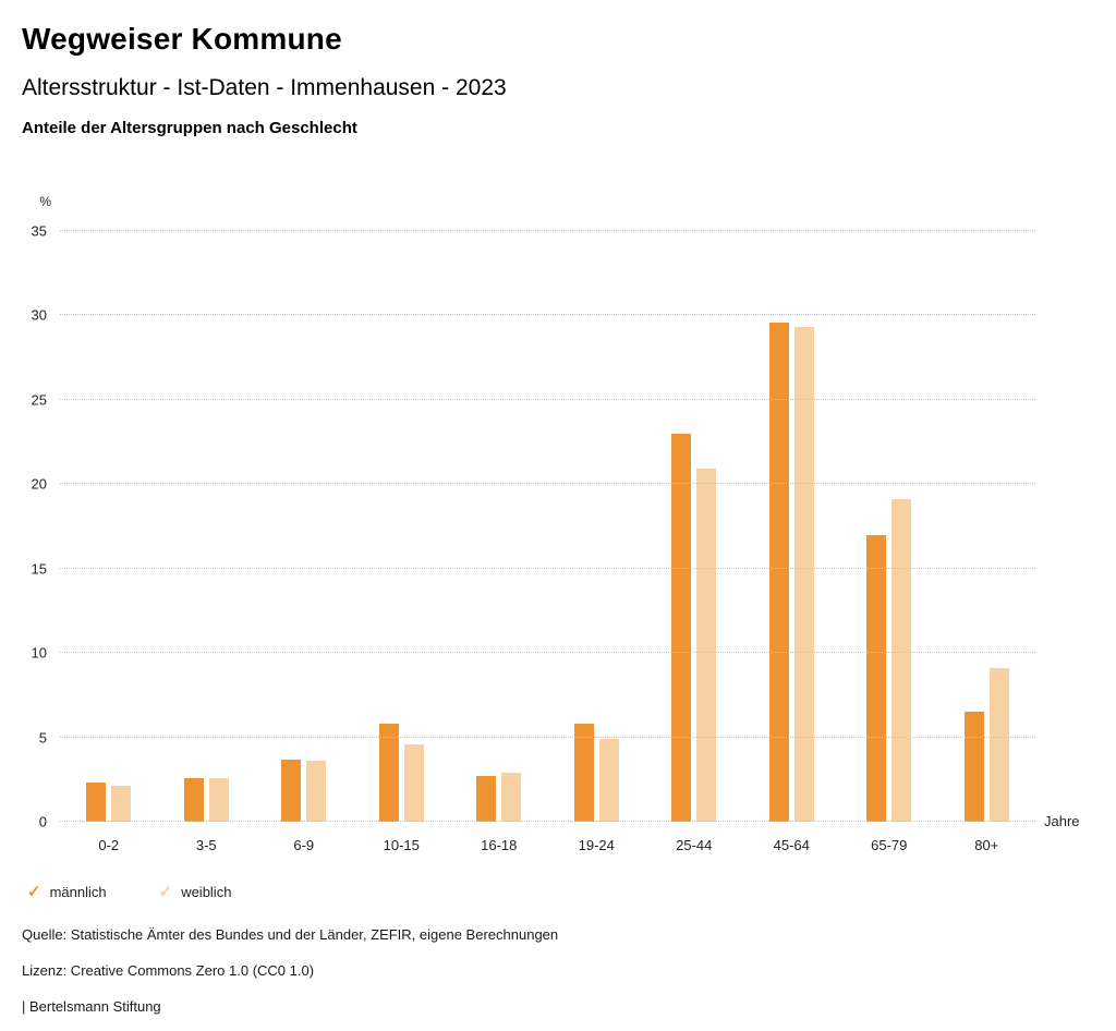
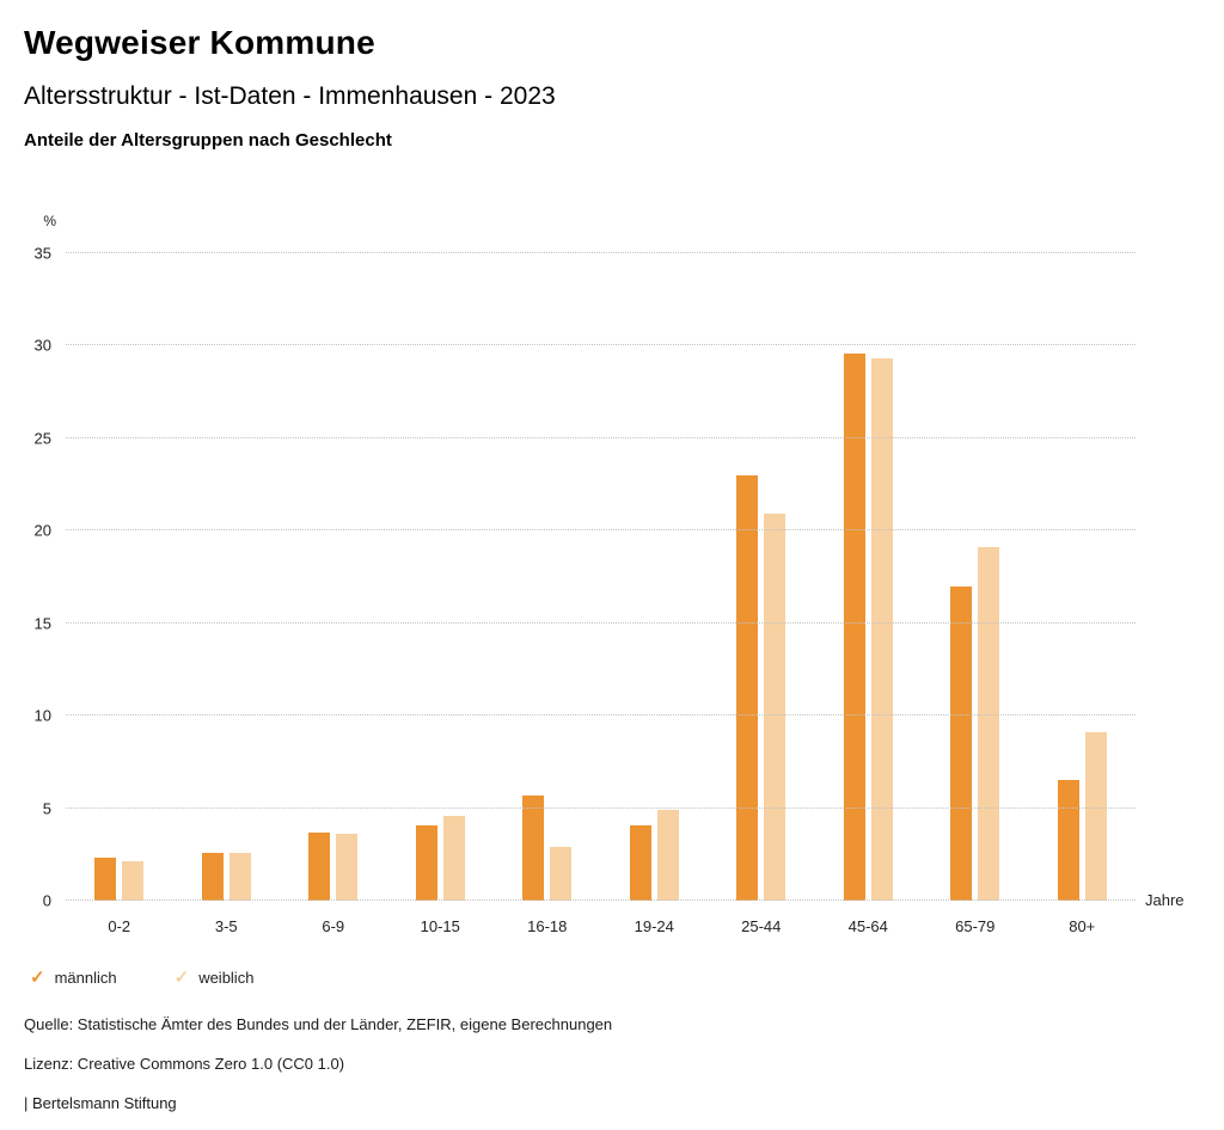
männlich/10-15: 5.8 -> 4.1
männlich/16-18: 2.7 -> 5.7
männlich/19-24: 5.8 -> 4.1
